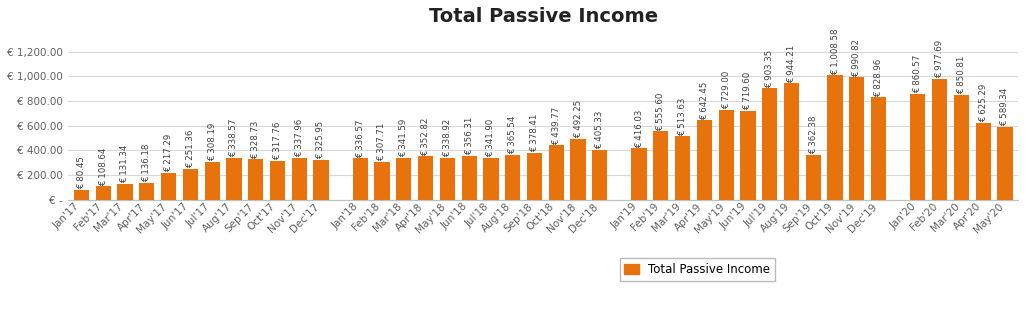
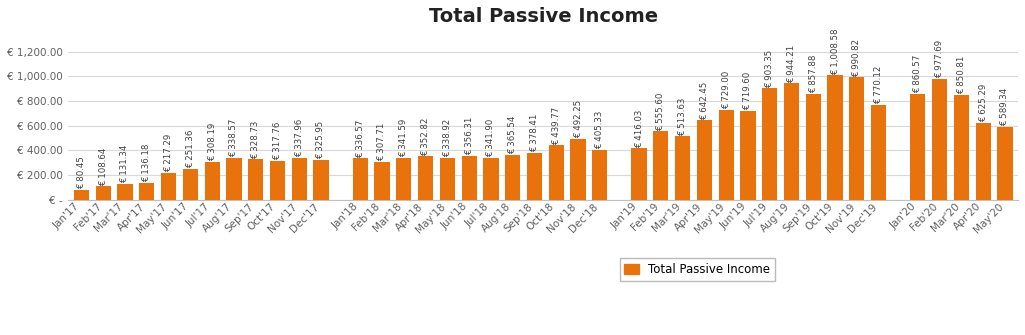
Sep'19: 362.38 -> 857.88
Dec'19: 828.96 -> 770.12
